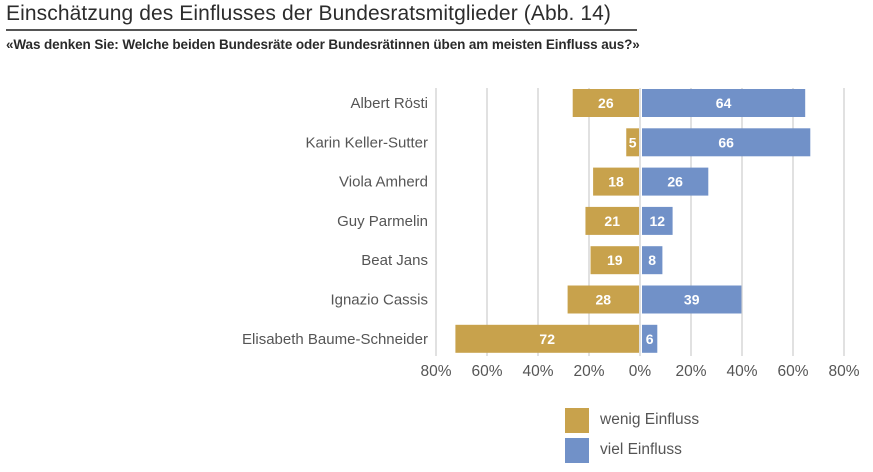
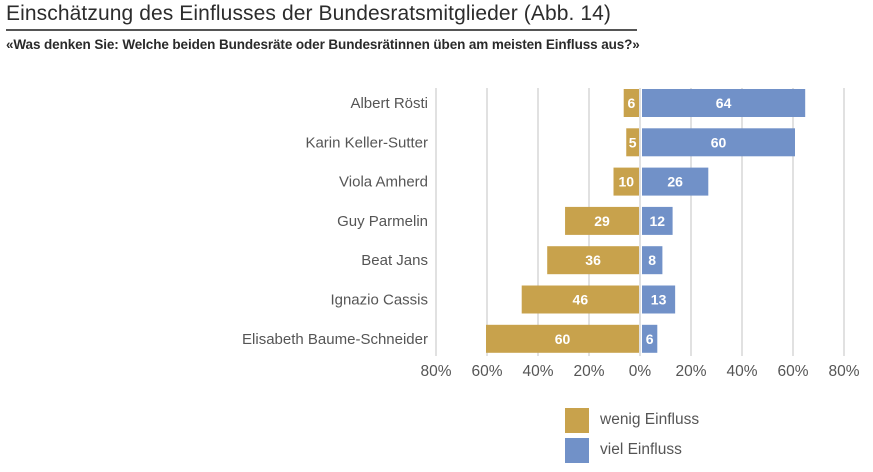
wenig Einfluss/Albert Rösti: 26 -> 6
viel Einfluss/Karin Keller-Sutter: 66 -> 60
wenig Einfluss/Viola Amherd: 18 -> 10
wenig Einfluss/Guy Parmelin: 21 -> 29
wenig Einfluss/Beat Jans: 19 -> 36
wenig Einfluss/Ignazio Cassis: 28 -> 46
viel Einfluss/Ignazio Cassis: 39 -> 13
wenig Einfluss/Elisabeth Baume-Schneider: 72 -> 60
